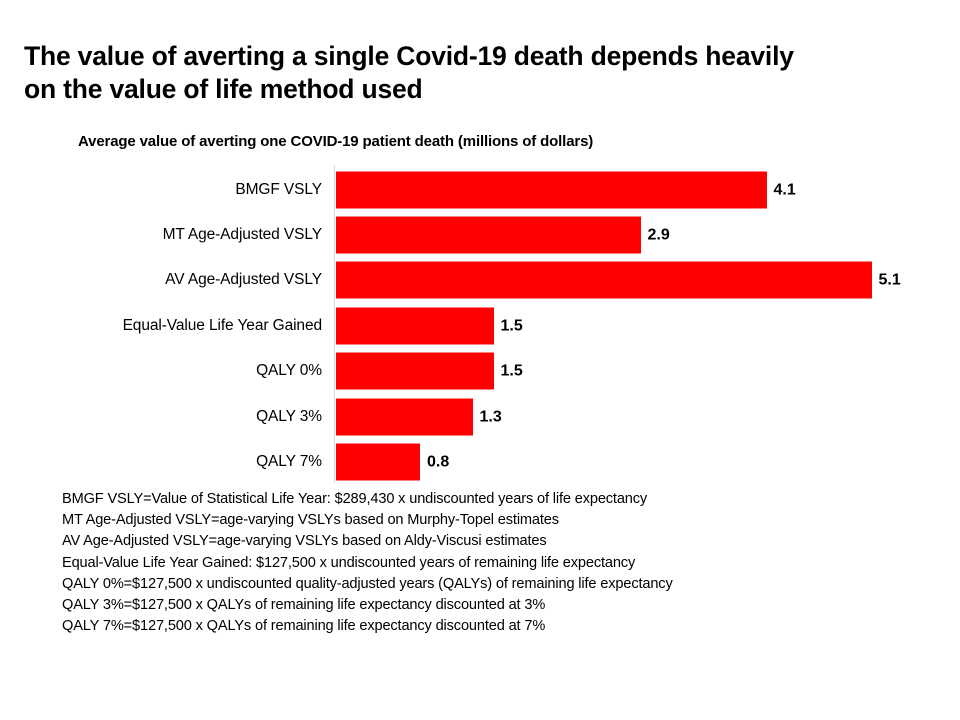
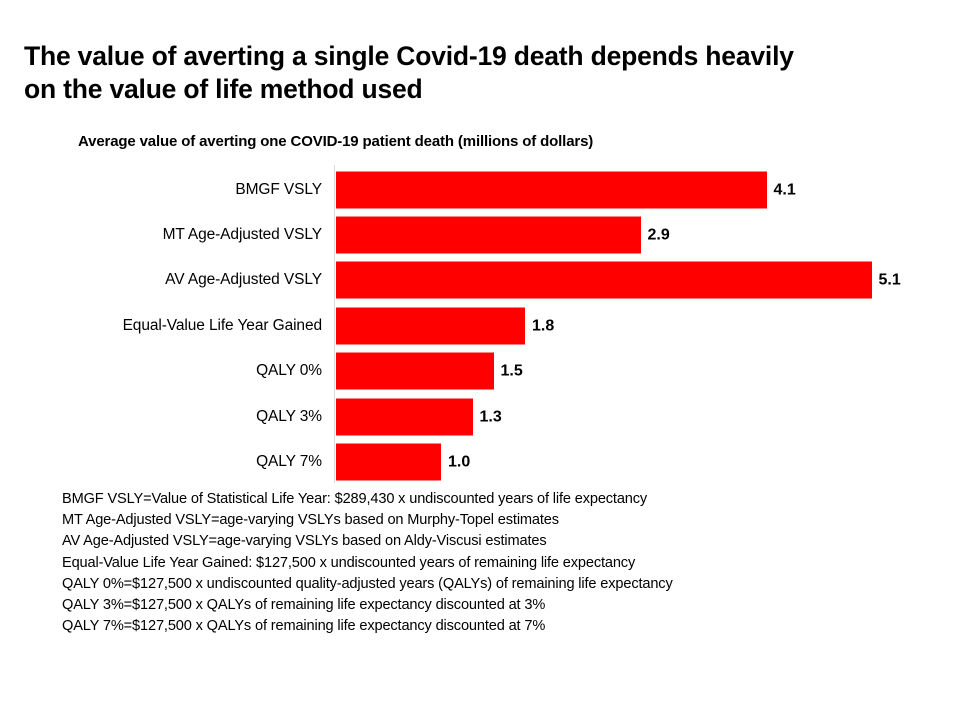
Equal-Value Life Year Gained: 1.5 -> 1.8
QALY 7%: 0.8 -> 1.0
